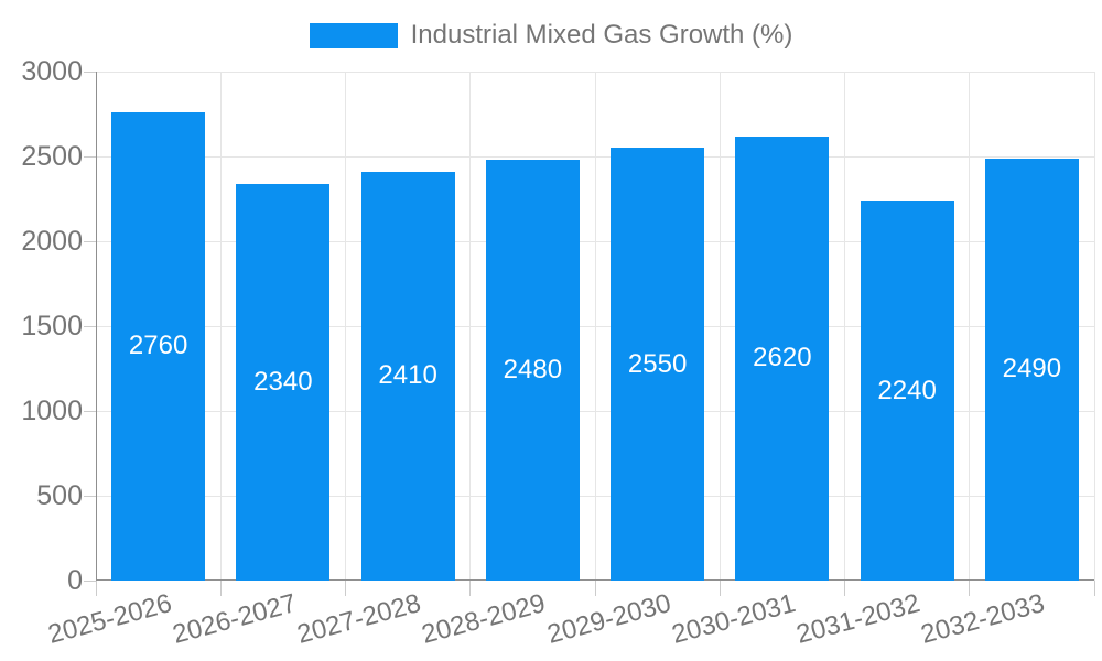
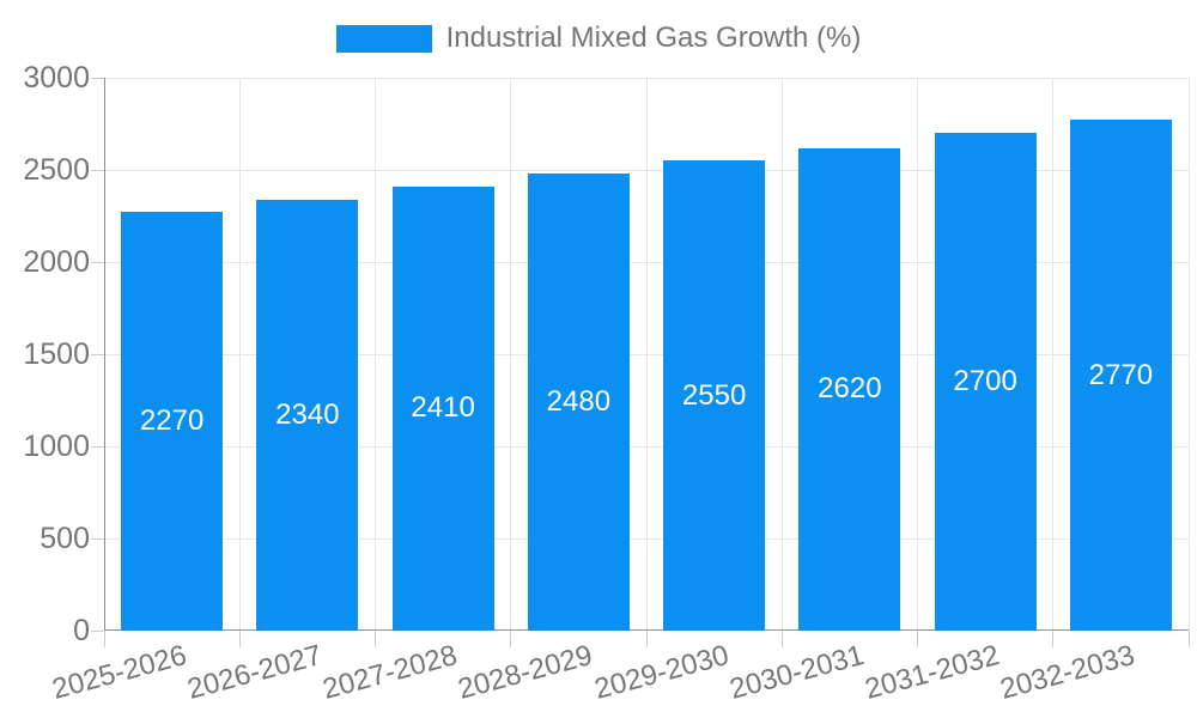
2025-2026: 2760 -> 2270
2031-2032: 2240 -> 2700
2032-2033: 2490 -> 2770
